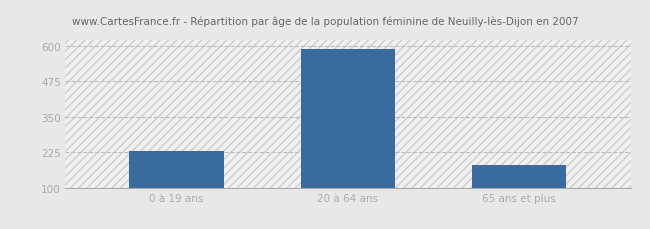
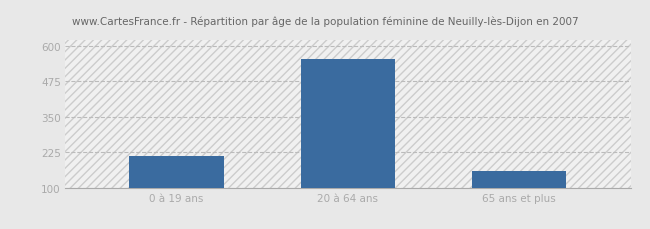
0 à 19 ans: 228 -> 210
20 à 64 ans: 590 -> 555
65 ans et plus: 180 -> 160
